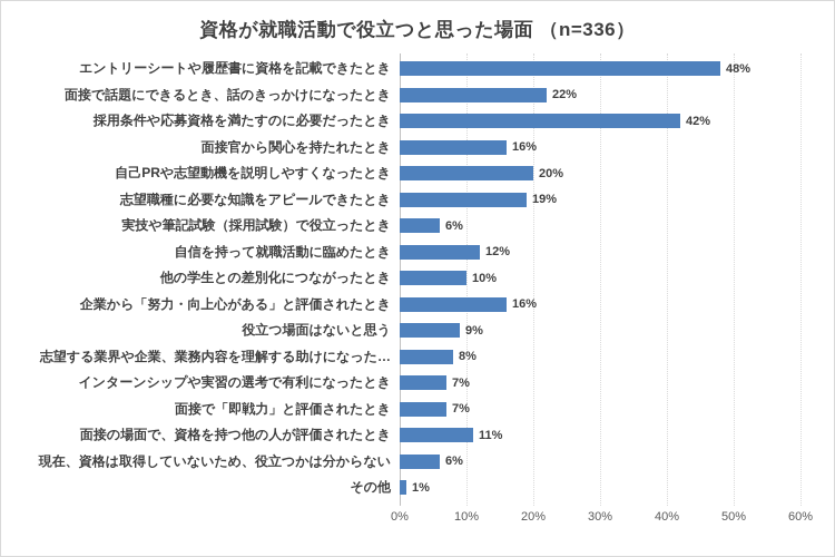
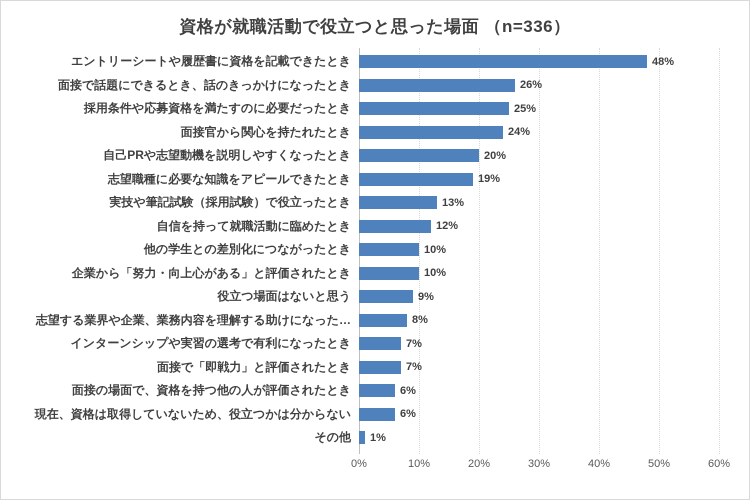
面接で話題にできるとき、話のきっかけになったとき: 22% -> 26%
採用条件や応募資格を満たすのに必要だったとき: 42% -> 25%
面接官から関心を持たれたとき: 16% -> 24%
実技や筆記試験（採用試験）で役立ったとき: 6% -> 13%
企業から「努力・向上心がある」と評価されたとき: 16% -> 10%
面接の場面で、資格を持つ他の人が評価されたとき: 11% -> 6%
